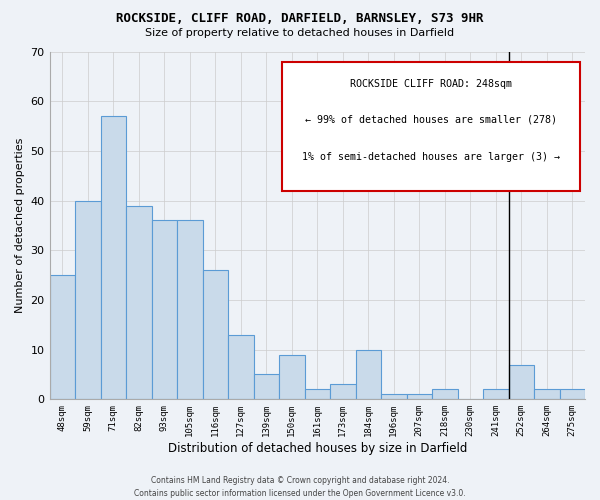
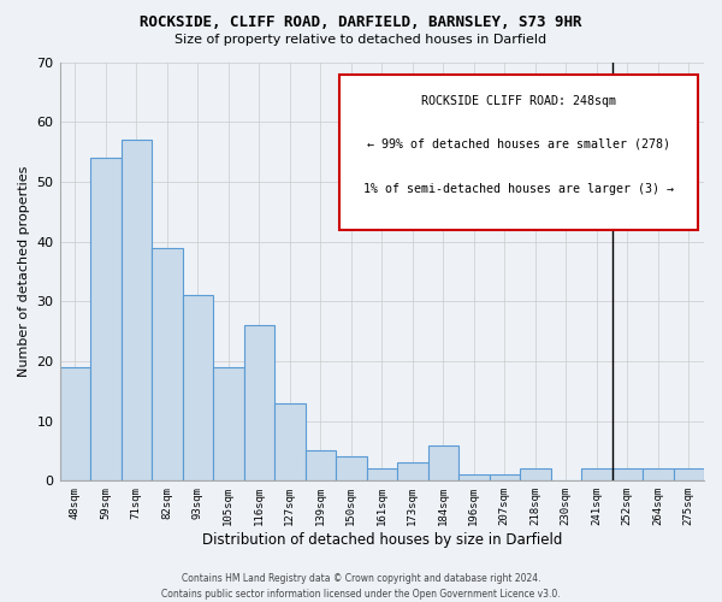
48sqm: 25 -> 19
59sqm: 40 -> 54
93sqm: 36 -> 31
105sqm: 36 -> 19
150sqm: 9 -> 4
184sqm: 10 -> 6
252sqm: 7 -> 2
